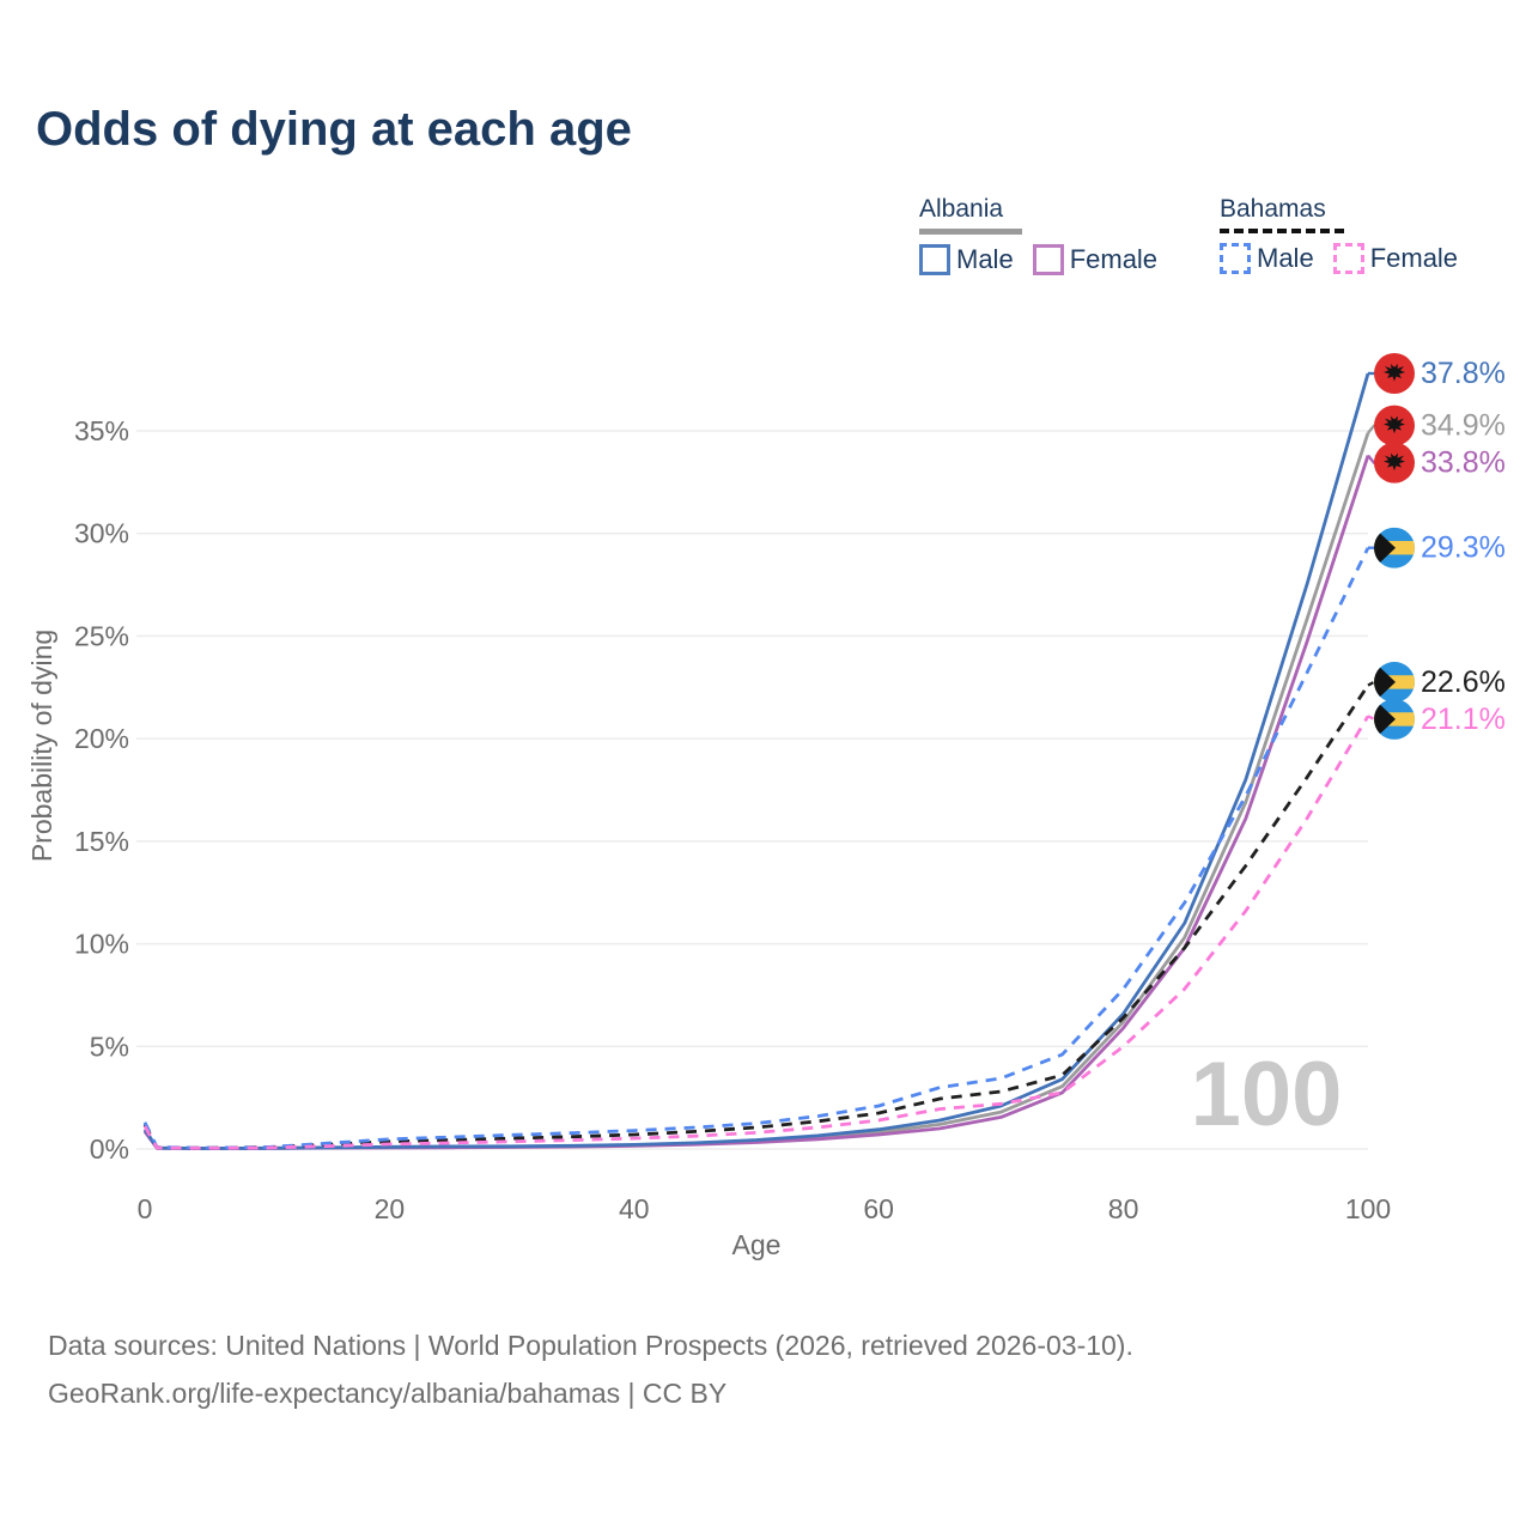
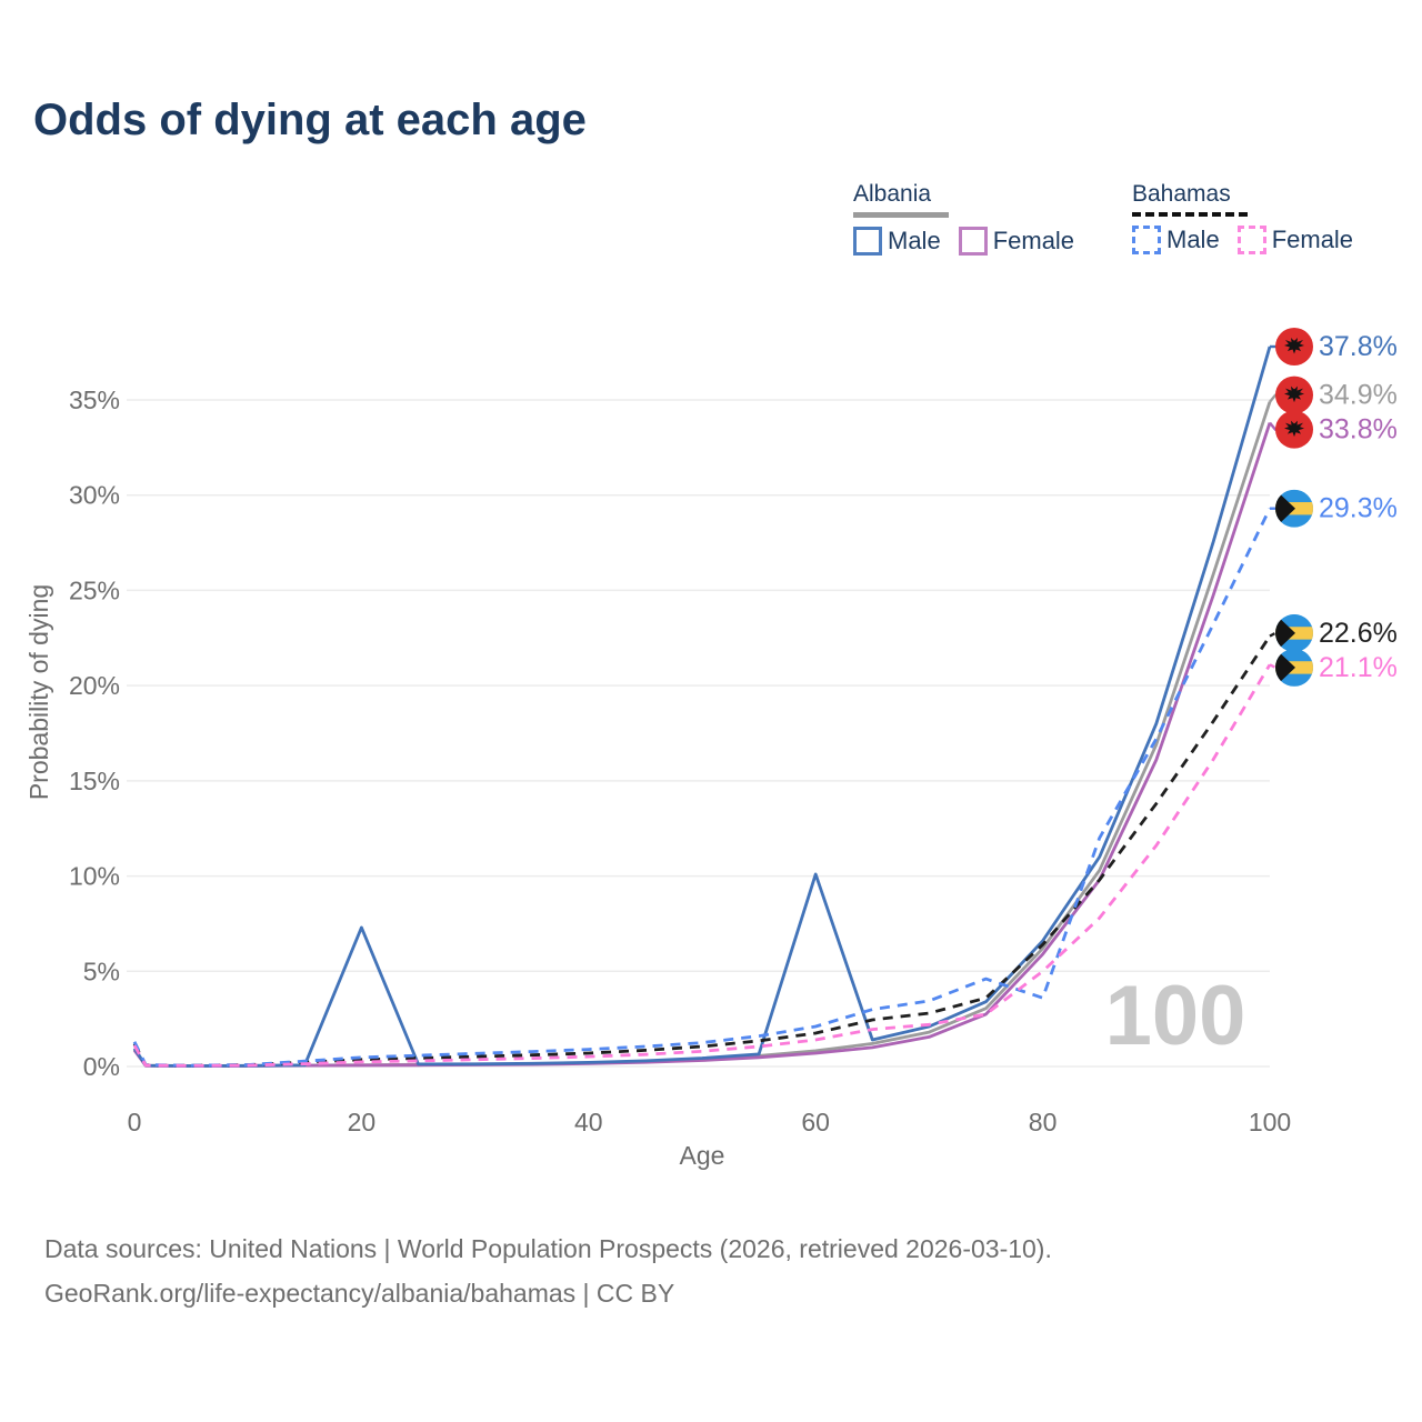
Albania Male/20: 0.1% -> 7.3%
Albania Male/60: 0.9% -> 10.1%
Bahamas Male/80: 7.8% -> 3.6%
